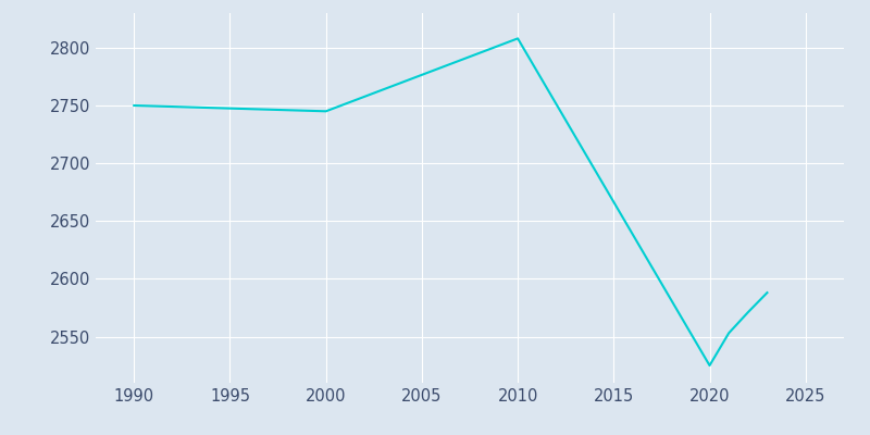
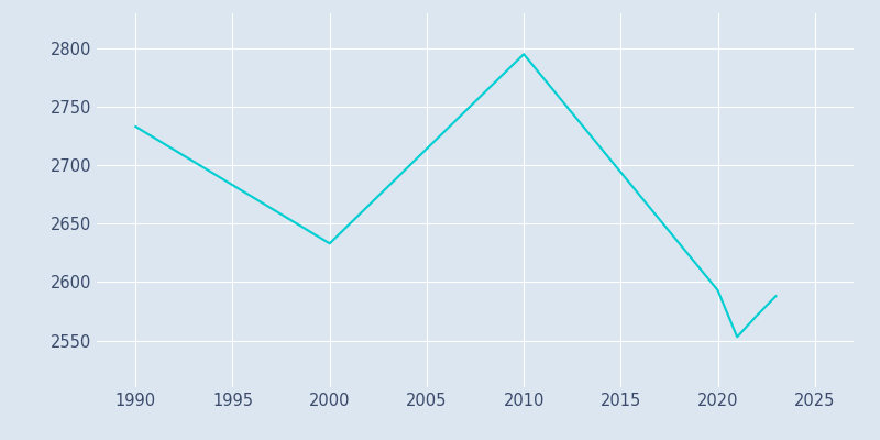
1990: 2750 -> 2733
2000: 2745 -> 2633
2010: 2808 -> 2795
2020: 2525 -> 2593
